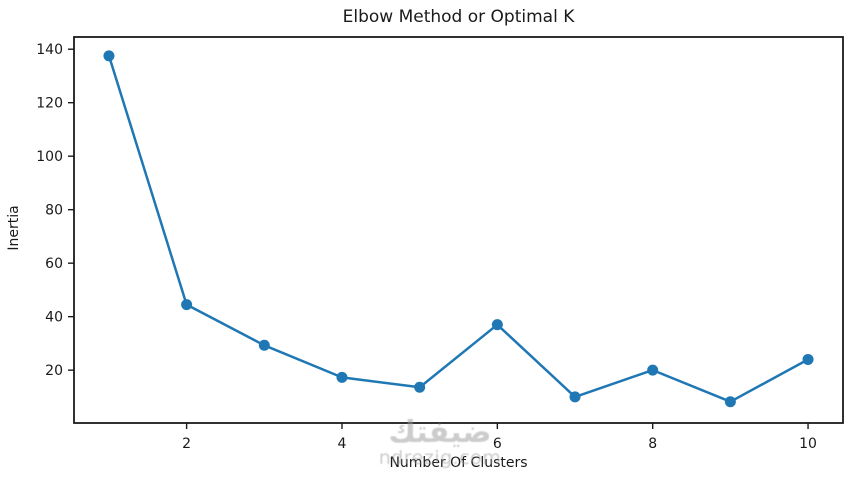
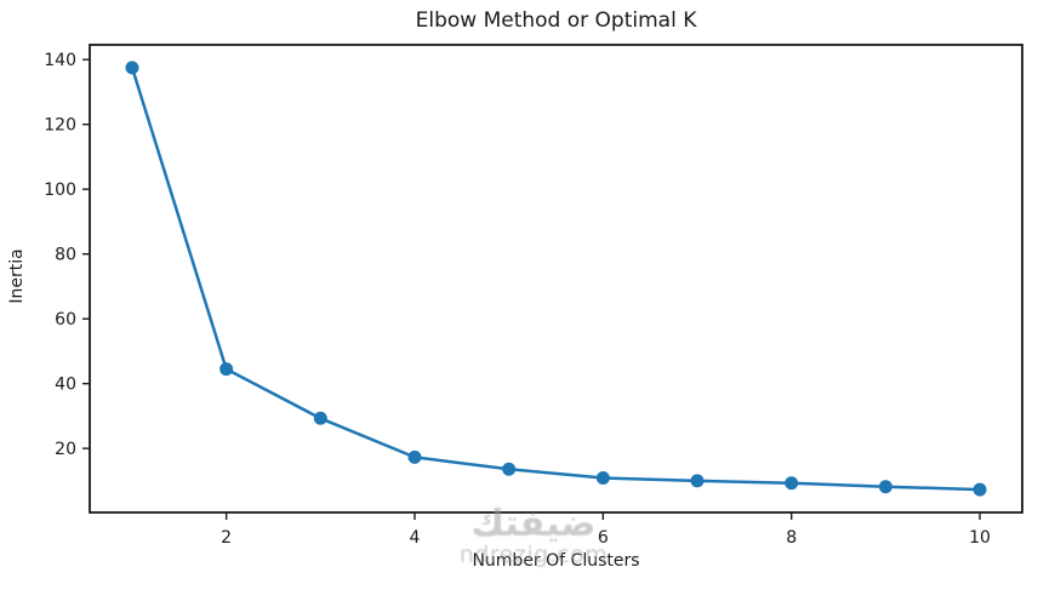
6: 37 -> 11
8: 20 -> 9
10: 24 -> 7
